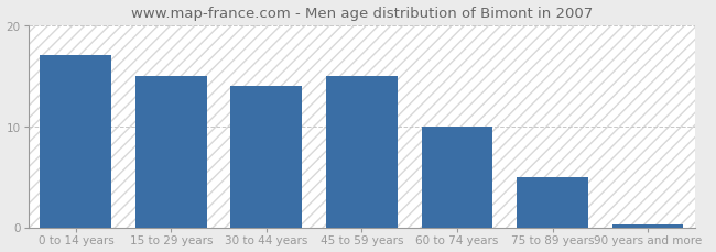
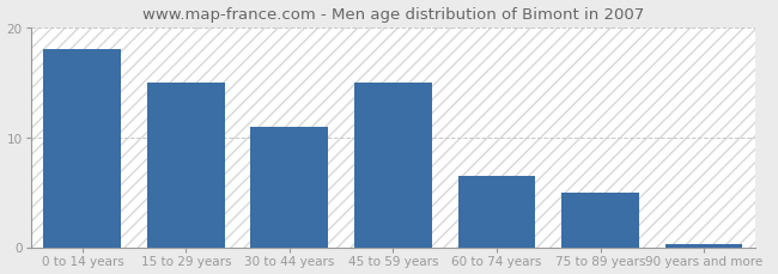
0 to 14 years: 17.0 -> 18.0
30 to 44 years: 14.0 -> 11.0
60 to 74 years: 10.0 -> 6.5
